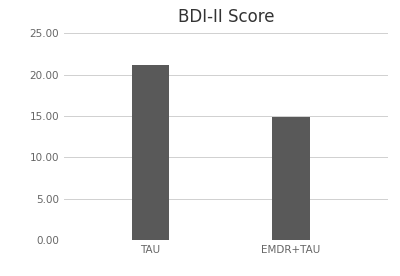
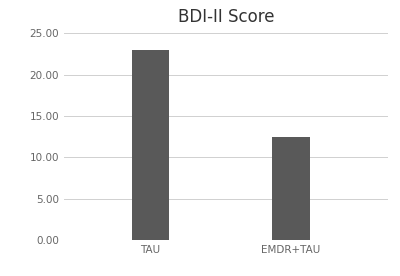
TAU: 21.2 -> 23.0
EMDR+TAU: 14.8 -> 12.4
